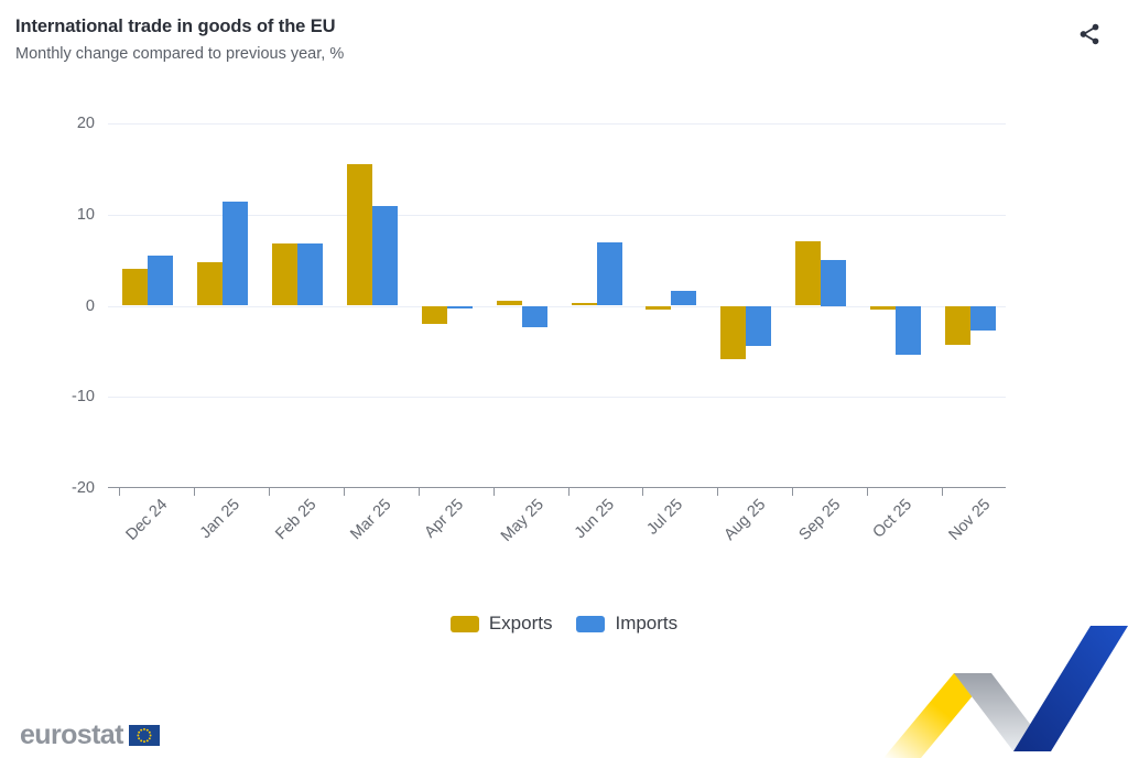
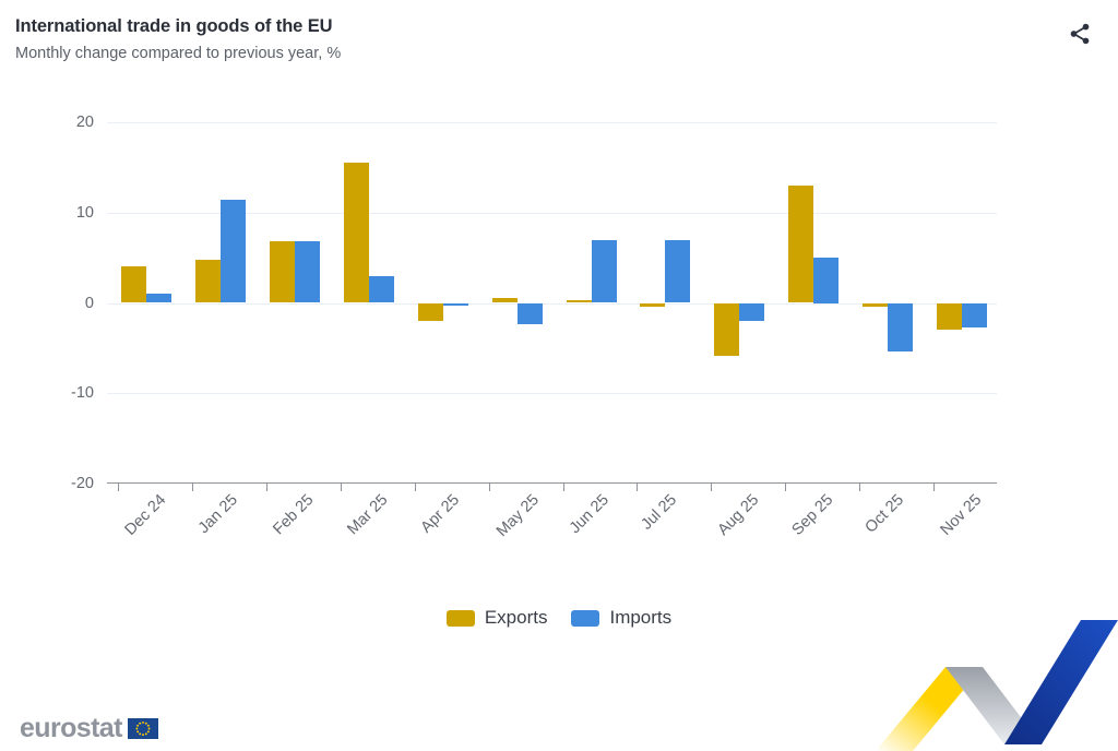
Imports/Dec 24: 6 -> 1
Imports/Mar 25: 11 -> 3
Imports/Jul 25: 2 -> 7
Imports/Aug 25: -4 -> -2
Exports/Sep 25: 7 -> 13
Exports/Nov 25: -4 -> -3
